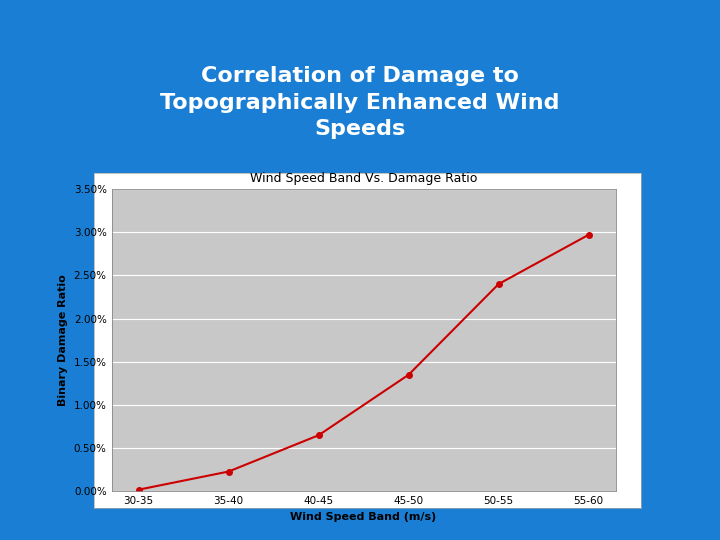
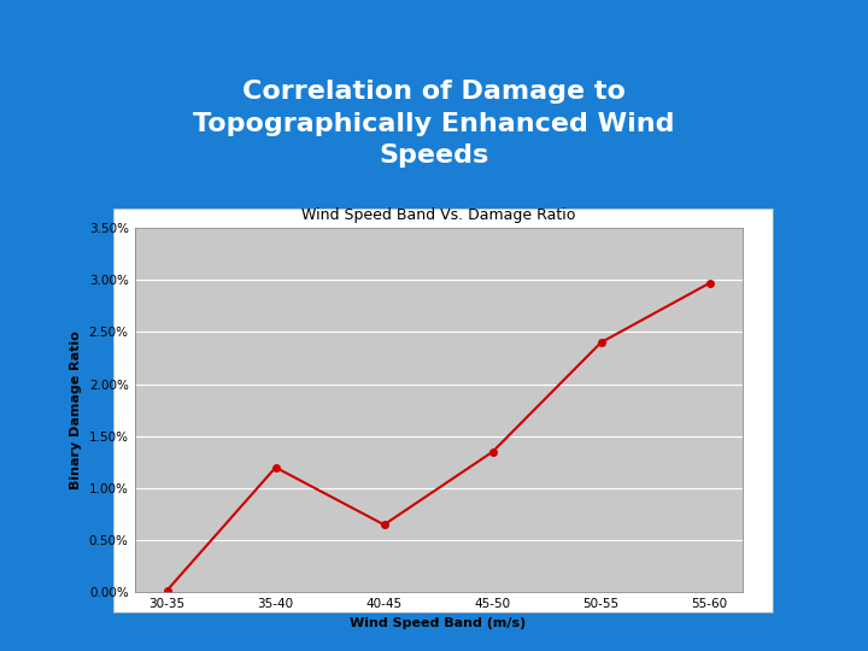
35-40: 0.23% -> 1.20%
